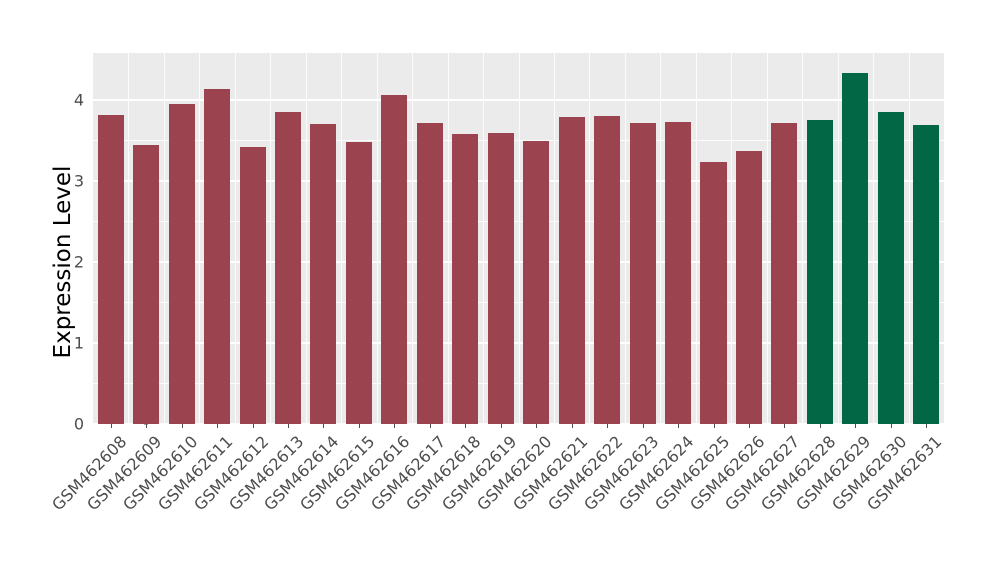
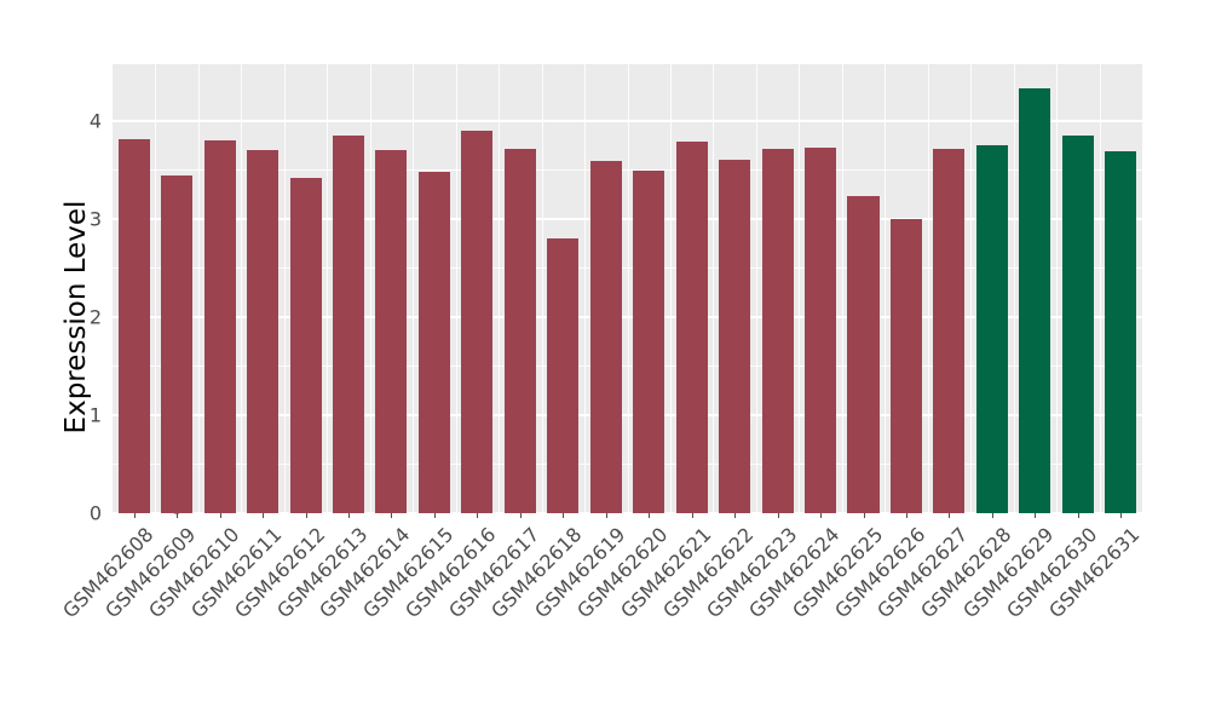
GSM462610: 4.0 -> 3.8
GSM462611: 4.1 -> 3.7
GSM462616: 4.1 -> 3.9
GSM462618: 3.6 -> 2.8
GSM462622: 3.8 -> 3.6
GSM462626: 3.4 -> 3.0
